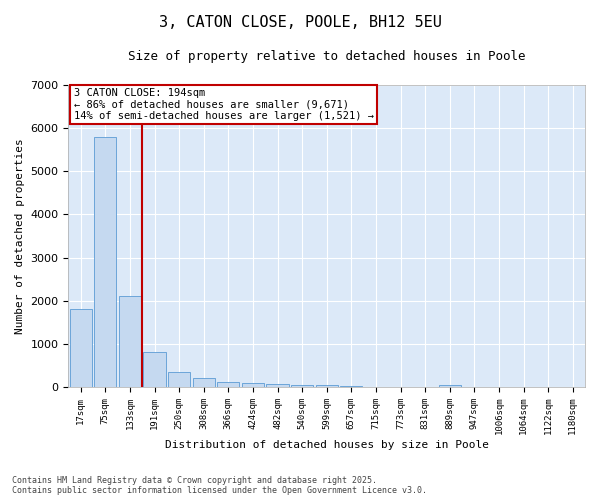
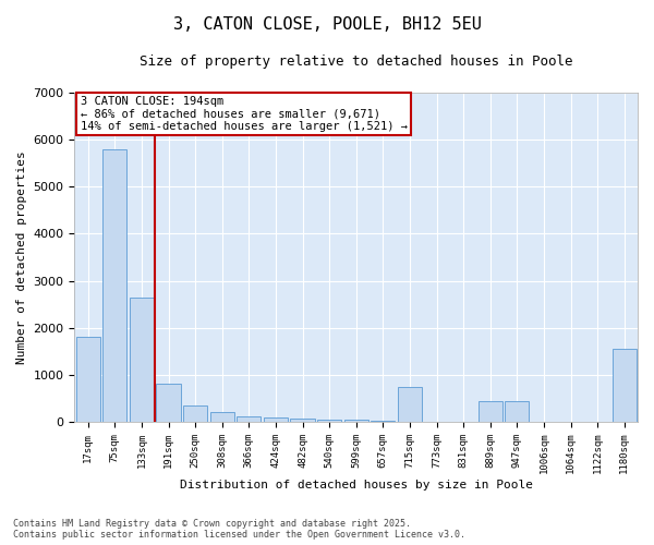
133sqm: 2100 -> 2650
715sqm: 10 -> 750
889sqm: 60 -> 450
947sqm: 0 -> 450
1180sqm: 0 -> 1550
